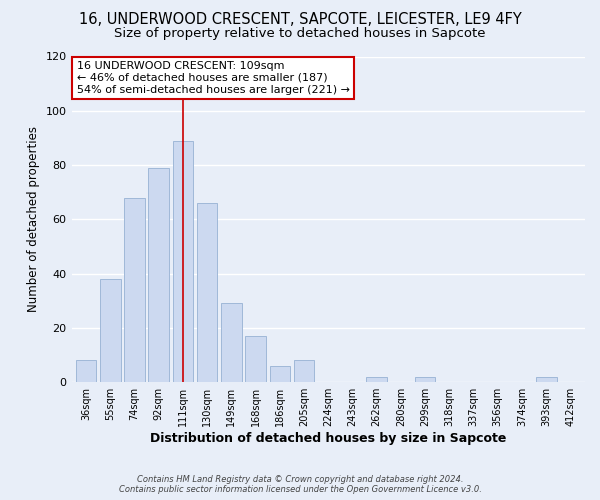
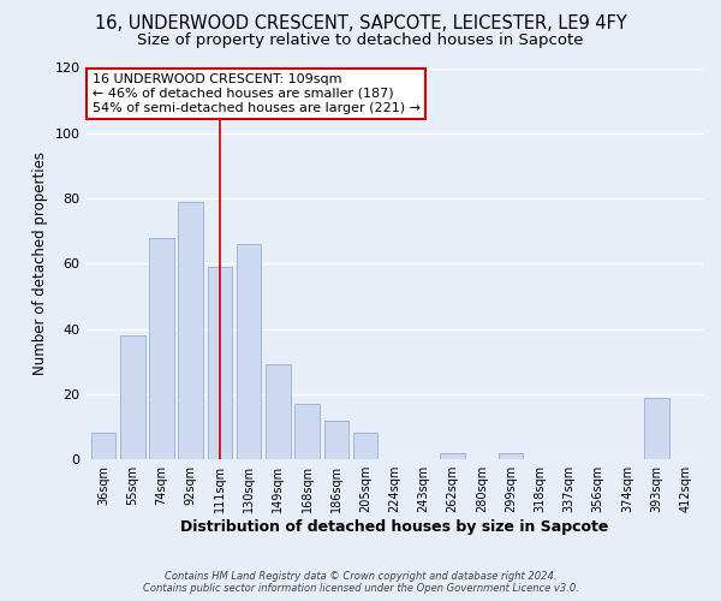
111sqm: 89 -> 59
186sqm: 6 -> 12
393sqm: 2 -> 19
